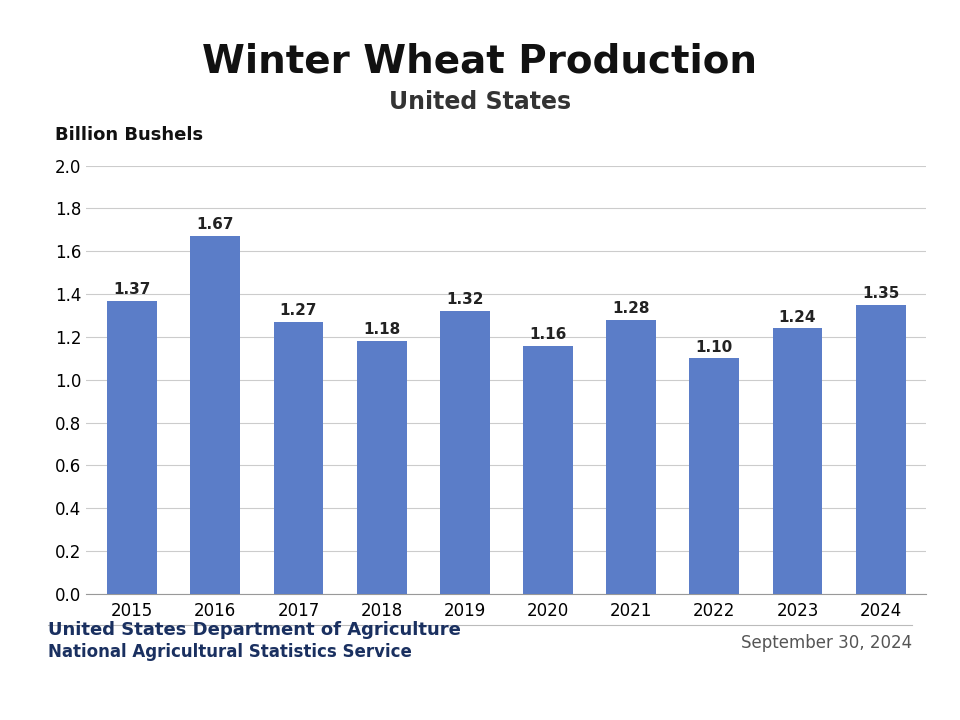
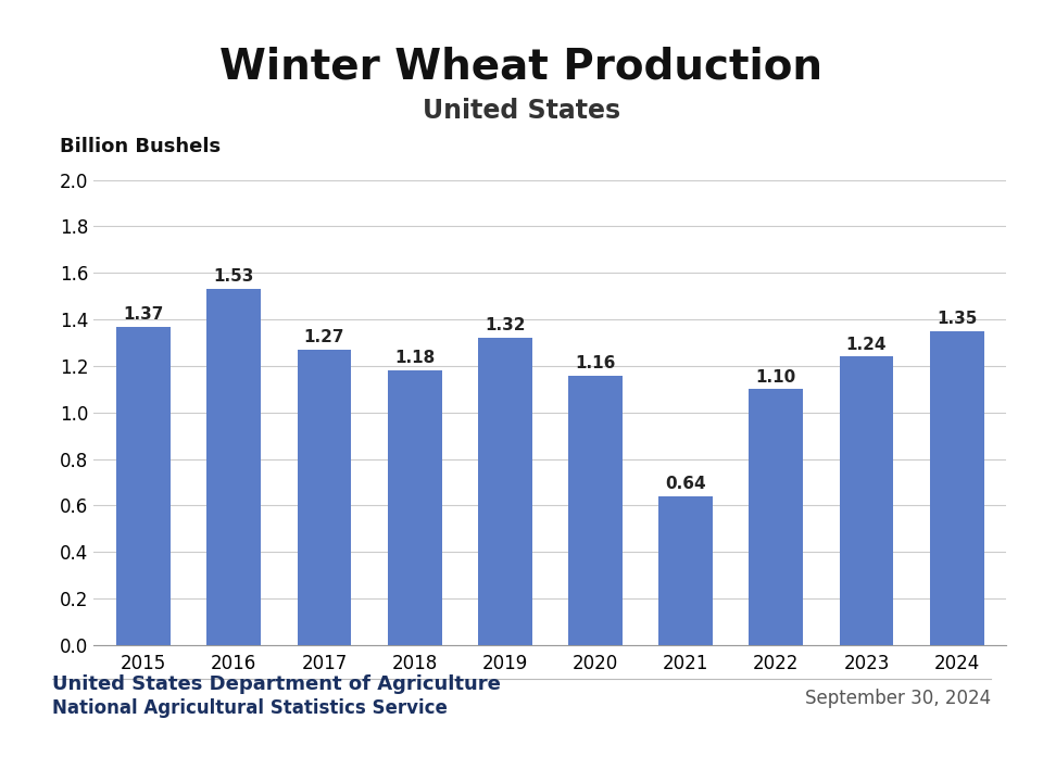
2016: 1.67 -> 1.53
2021: 1.28 -> 0.64
